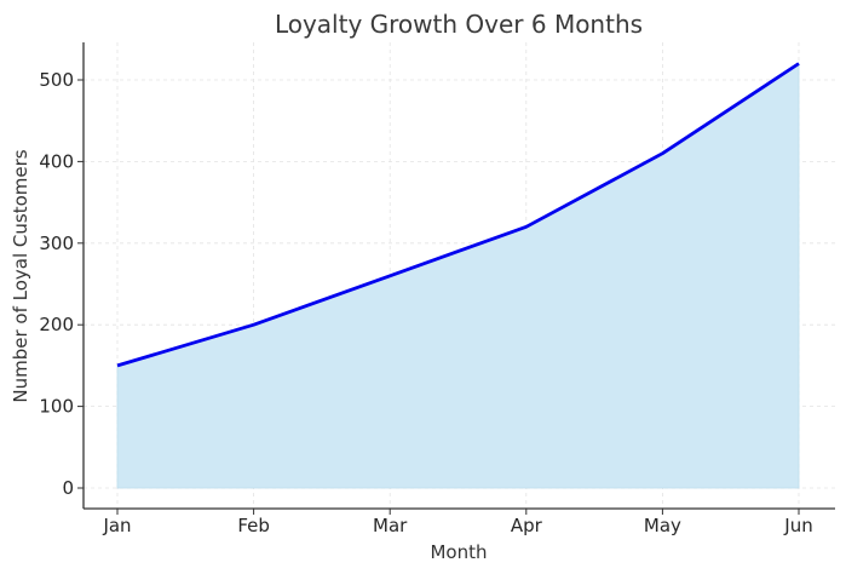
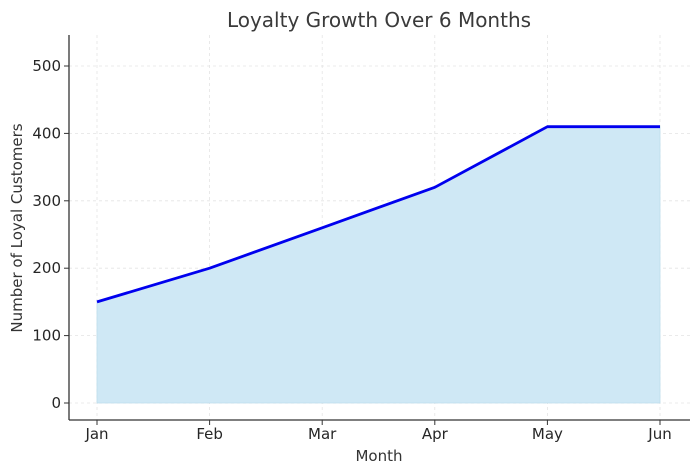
Jun: 520 -> 410
